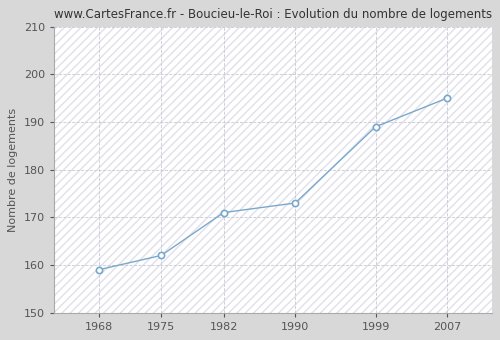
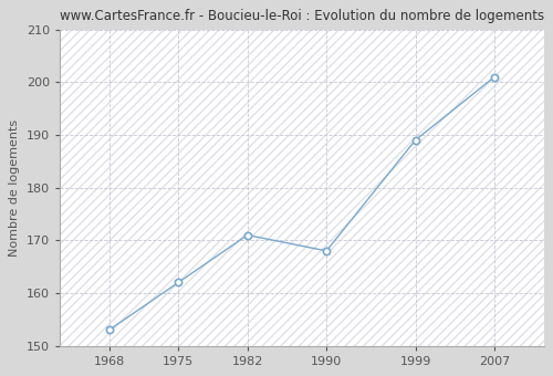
1968: 159 -> 153
1990: 173 -> 168
2007: 195 -> 201
